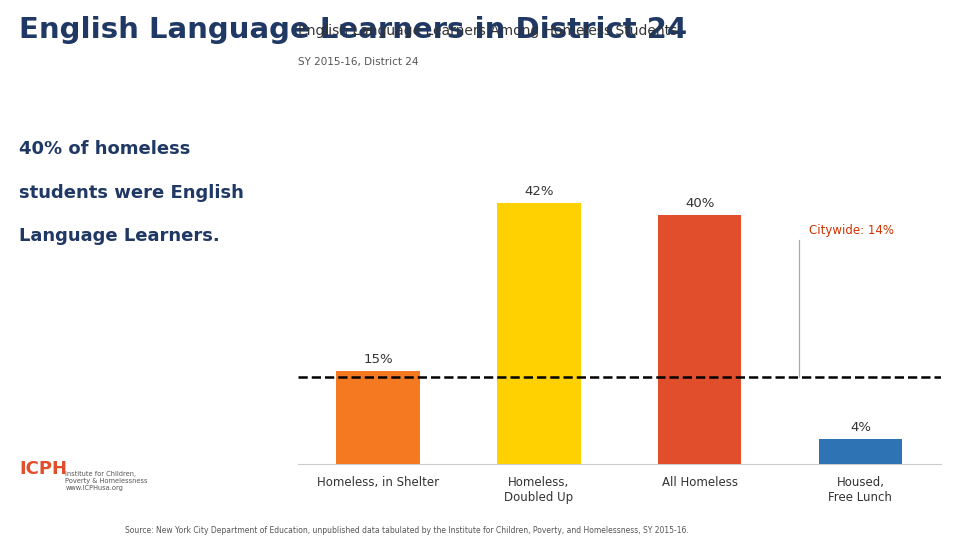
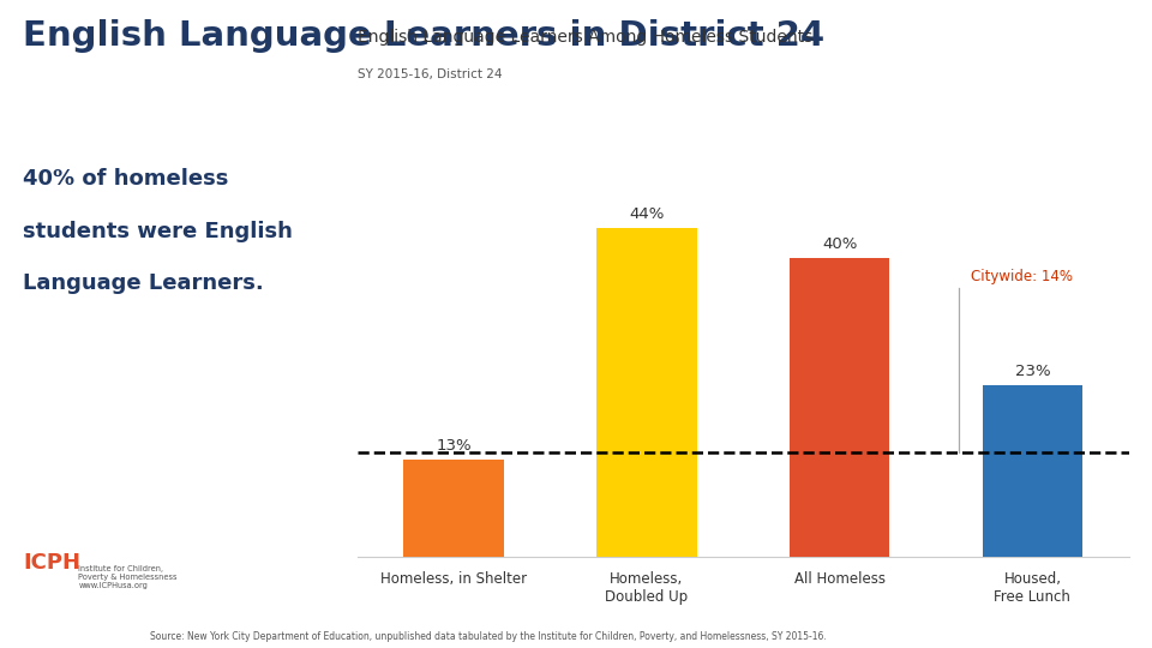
Homeless, in Shelter: 15% -> 13%
Homeless, Doubled Up: 42% -> 44%
Housed, Free Lunch: 4% -> 23%
